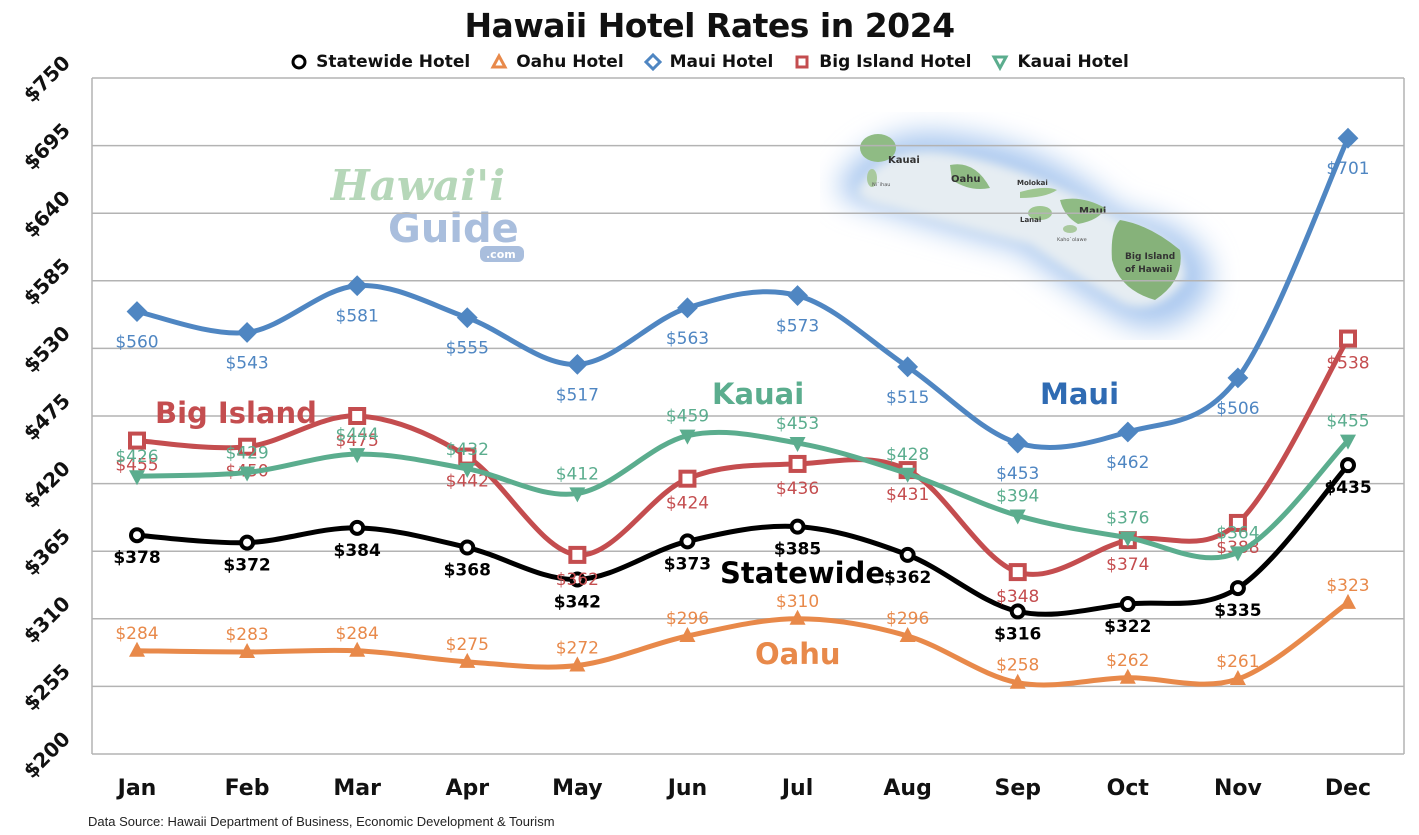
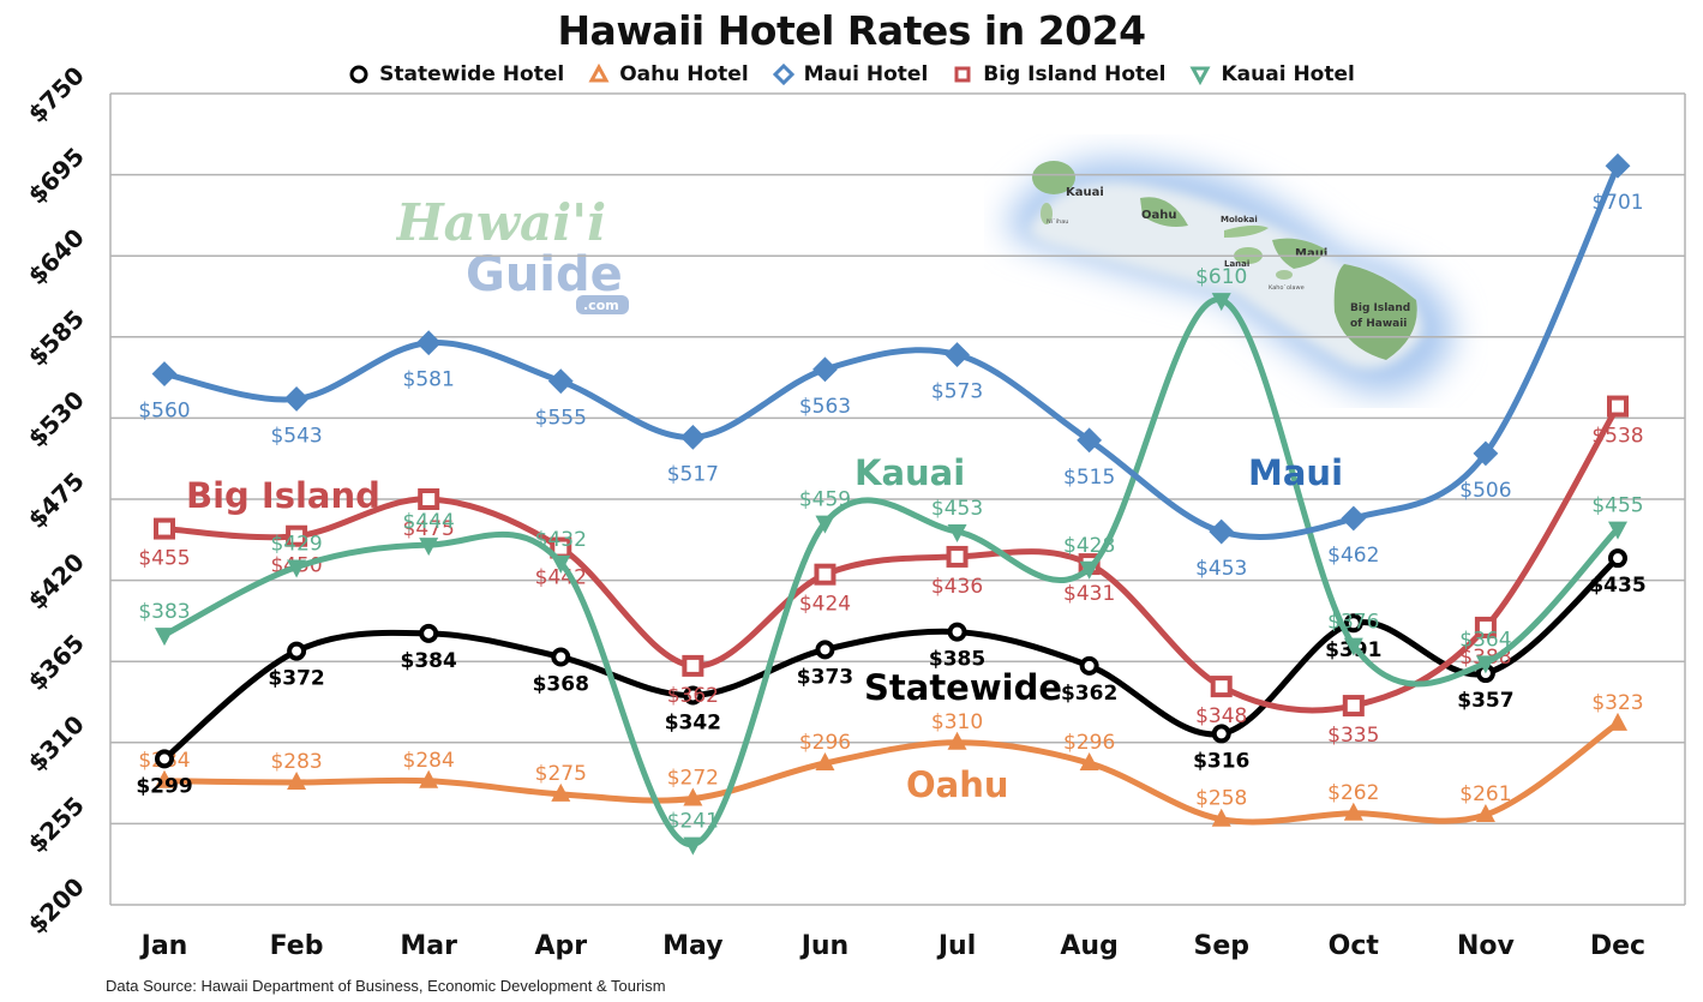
Statewide Hotel/Jan: $378 -> $299
Kauai Hotel/Jan: $426 -> $383
Kauai Hotel/May: $412 -> $241
Kauai Hotel/Sep: $394 -> $610
Statewide Hotel/Oct: $322 -> $391
Big Island Hotel/Oct: $374 -> $335
Statewide Hotel/Nov: $335 -> $357
